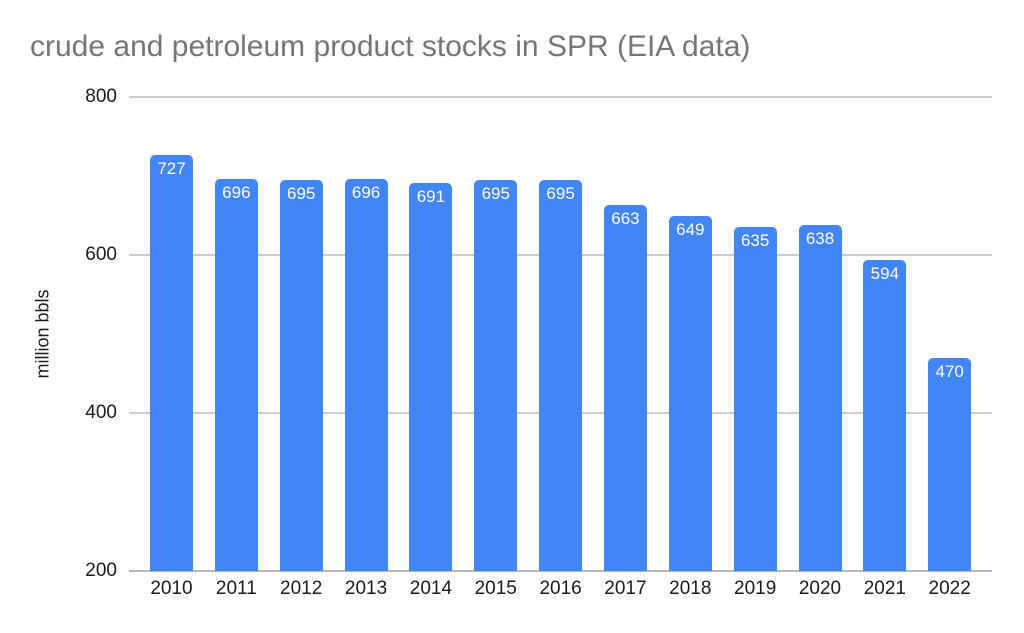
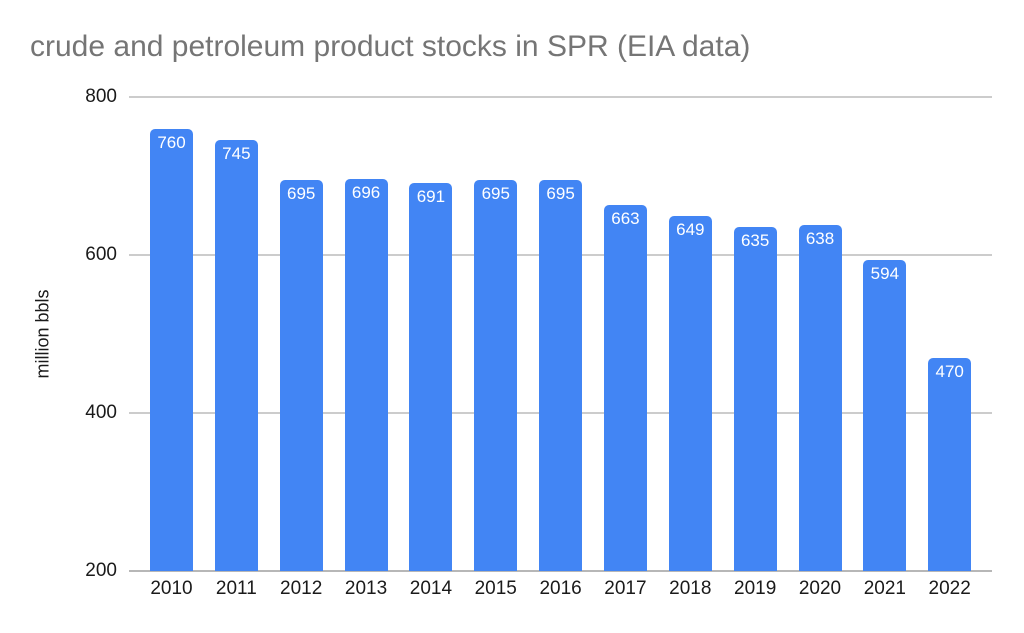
2010: 727 -> 760
2011: 696 -> 745
